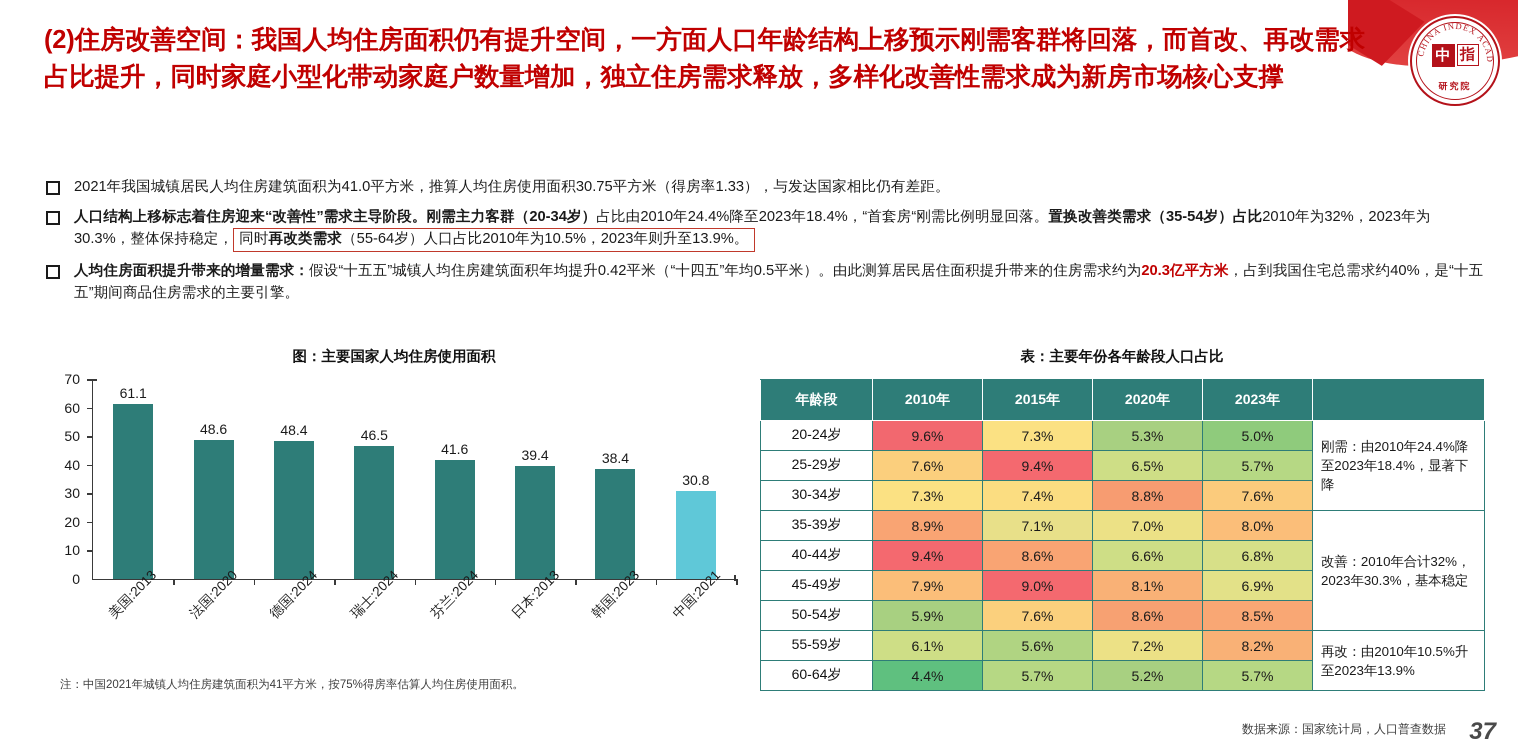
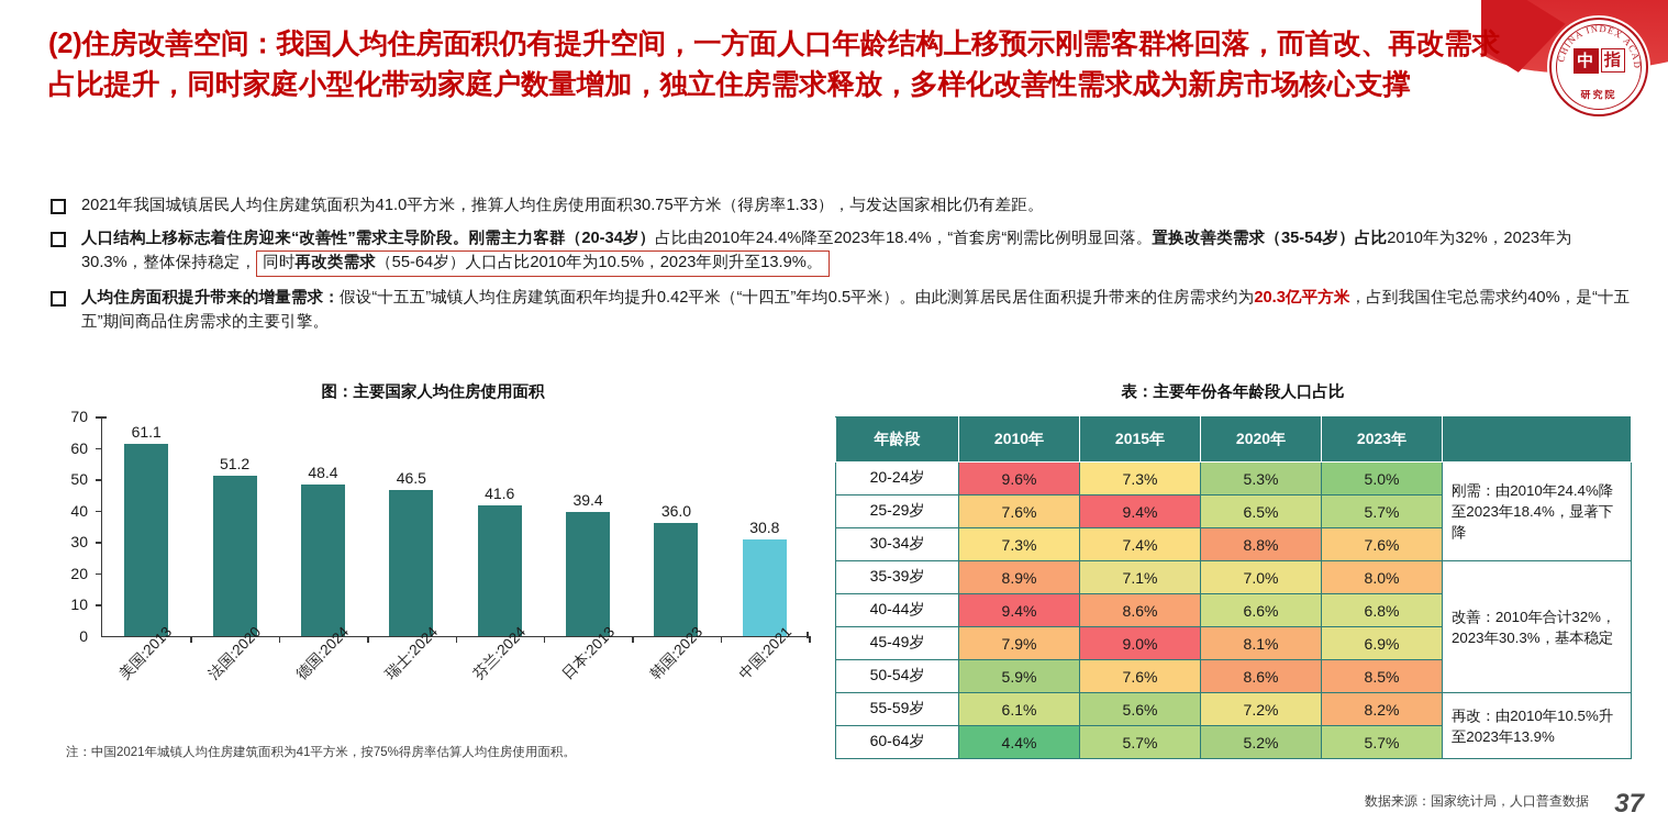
法国:2020: 48.6 -> 51.2
韩国:2023: 38.4 -> 36.0
